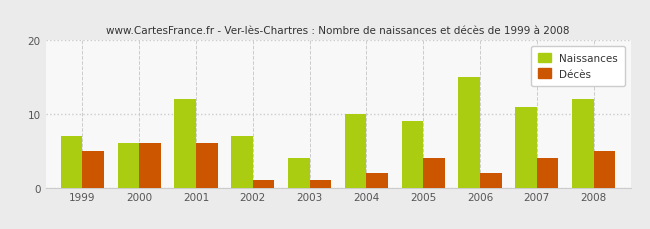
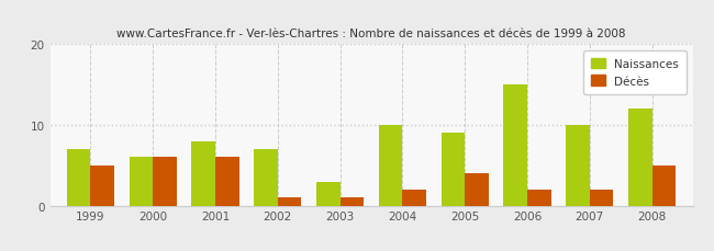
Naissances/2001: 12 -> 8
Naissances/2003: 4 -> 3
Naissances/2007: 11 -> 10
Décès/2007: 4 -> 2
